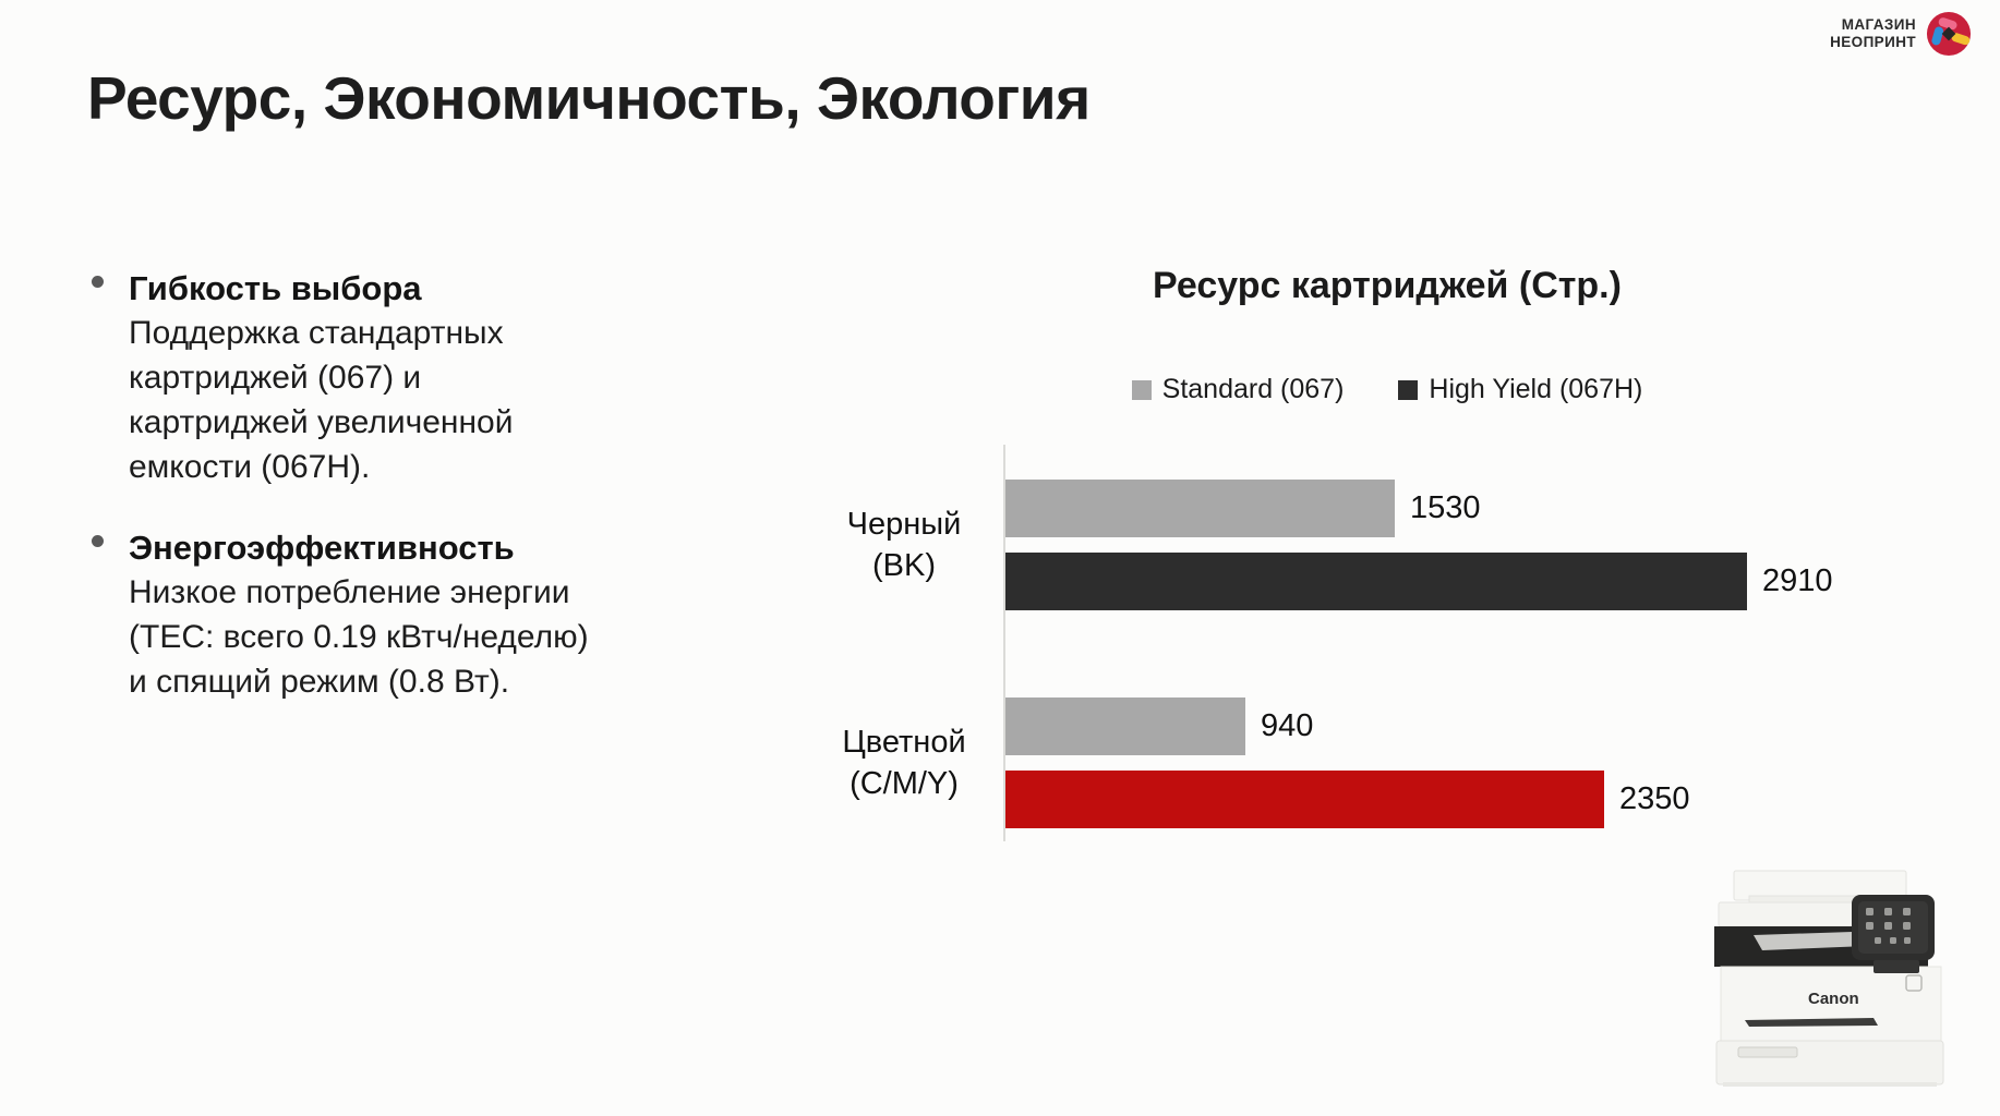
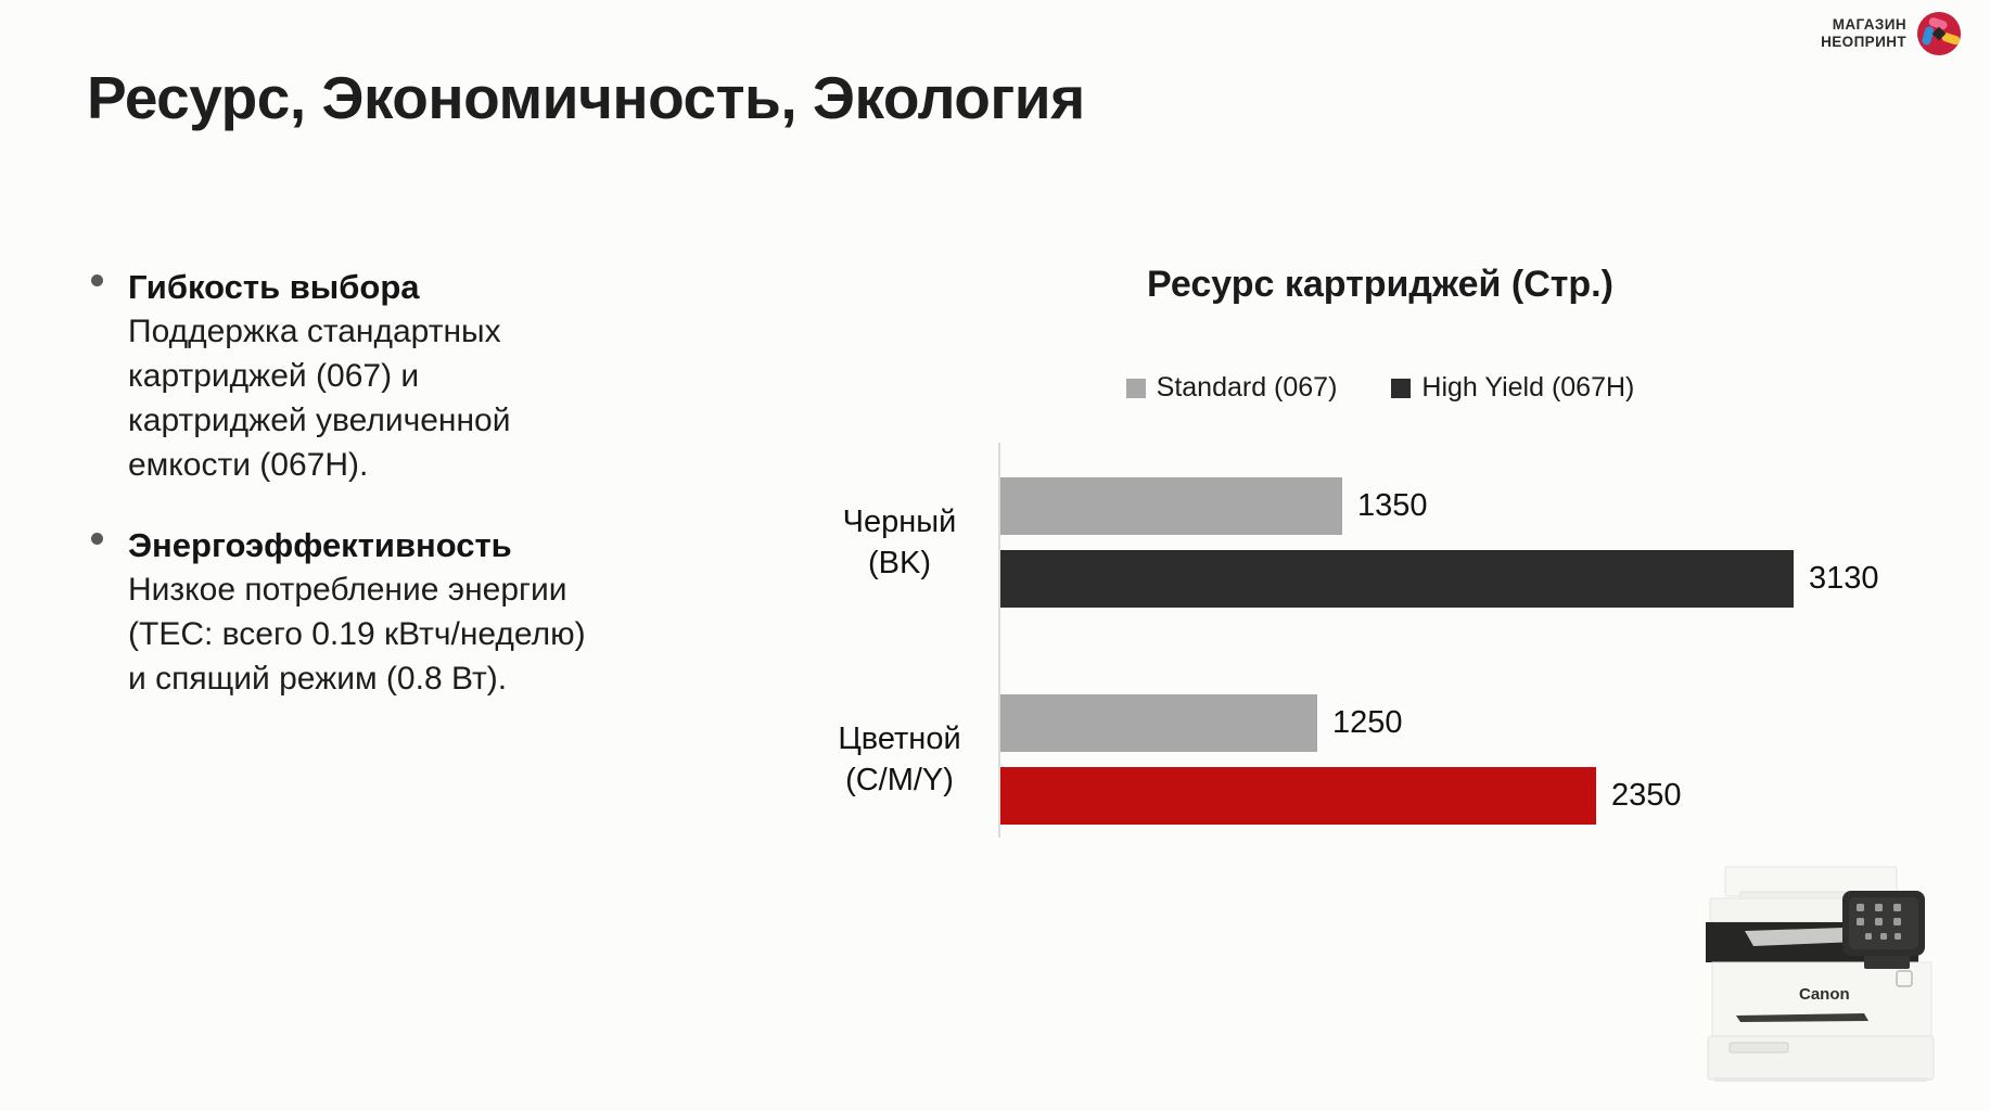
Standard (067)/Черный (BK): 1530 -> 1350
High Yield (067H)/Черный (BK): 2910 -> 3130
Standard (067)/Цветной (C/M/Y): 940 -> 1250
